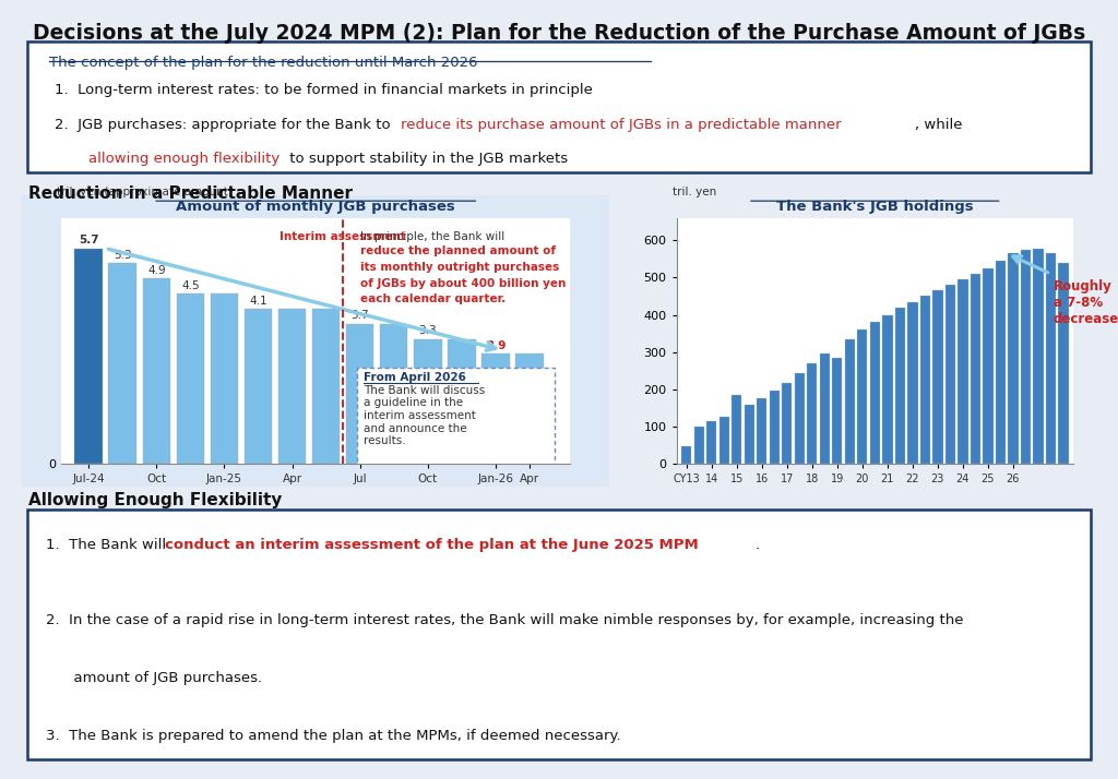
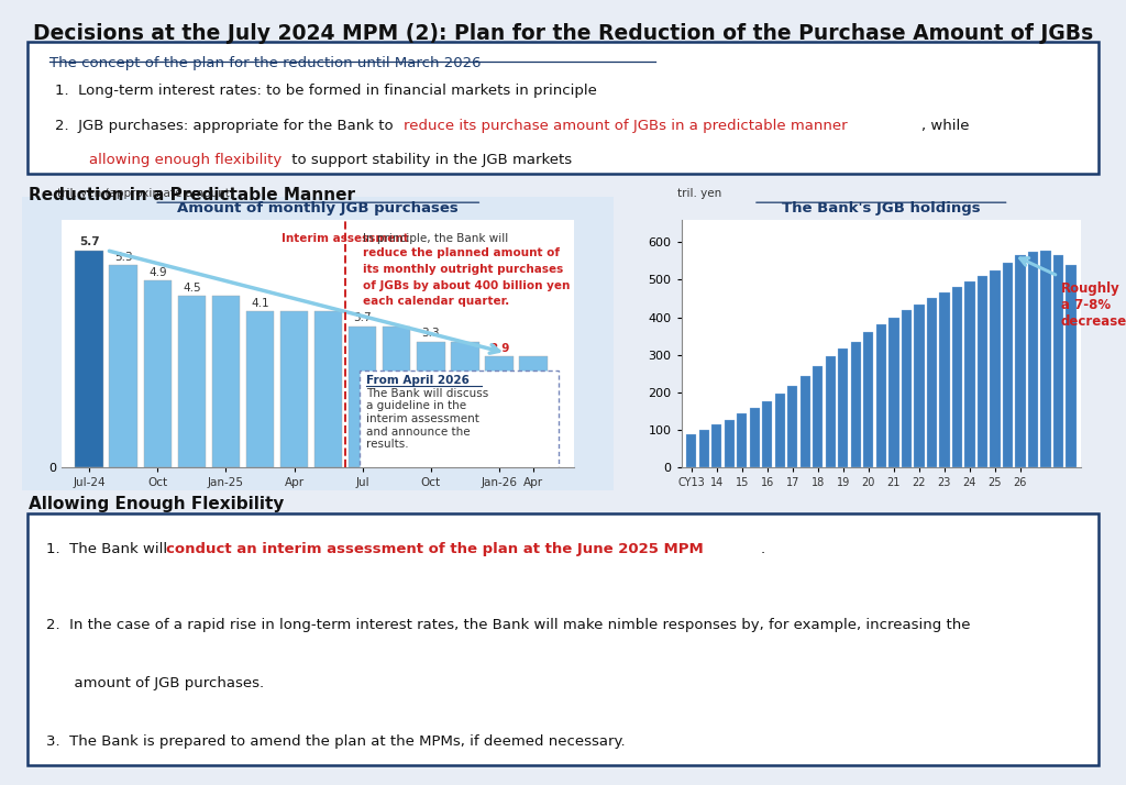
The Bank's JGB holdings/CY13: 45 -> 88
The Bank's JGB holdings/15: 185 -> 142
The Bank's JGB holdings/19: 285 -> 315
